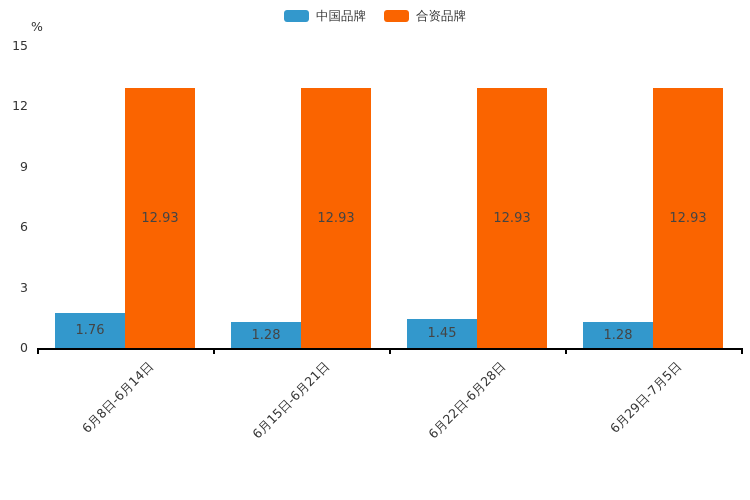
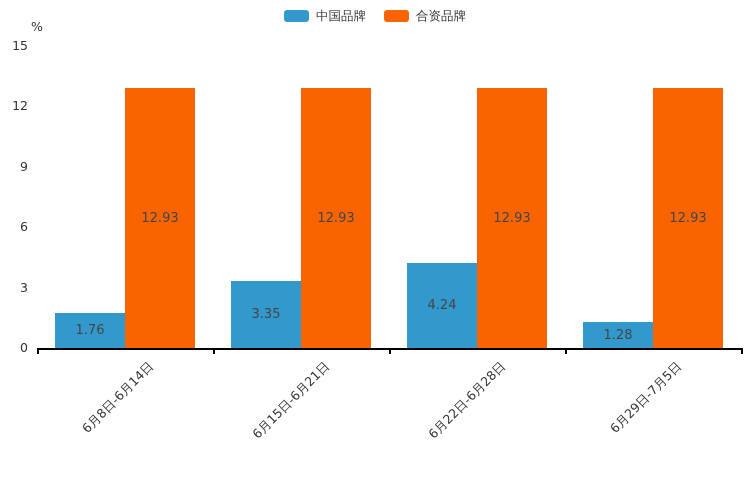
中国品牌/6月15日-6月21日: 1.28 -> 3.35
中国品牌/6月22日-6月28日: 1.45 -> 4.24
